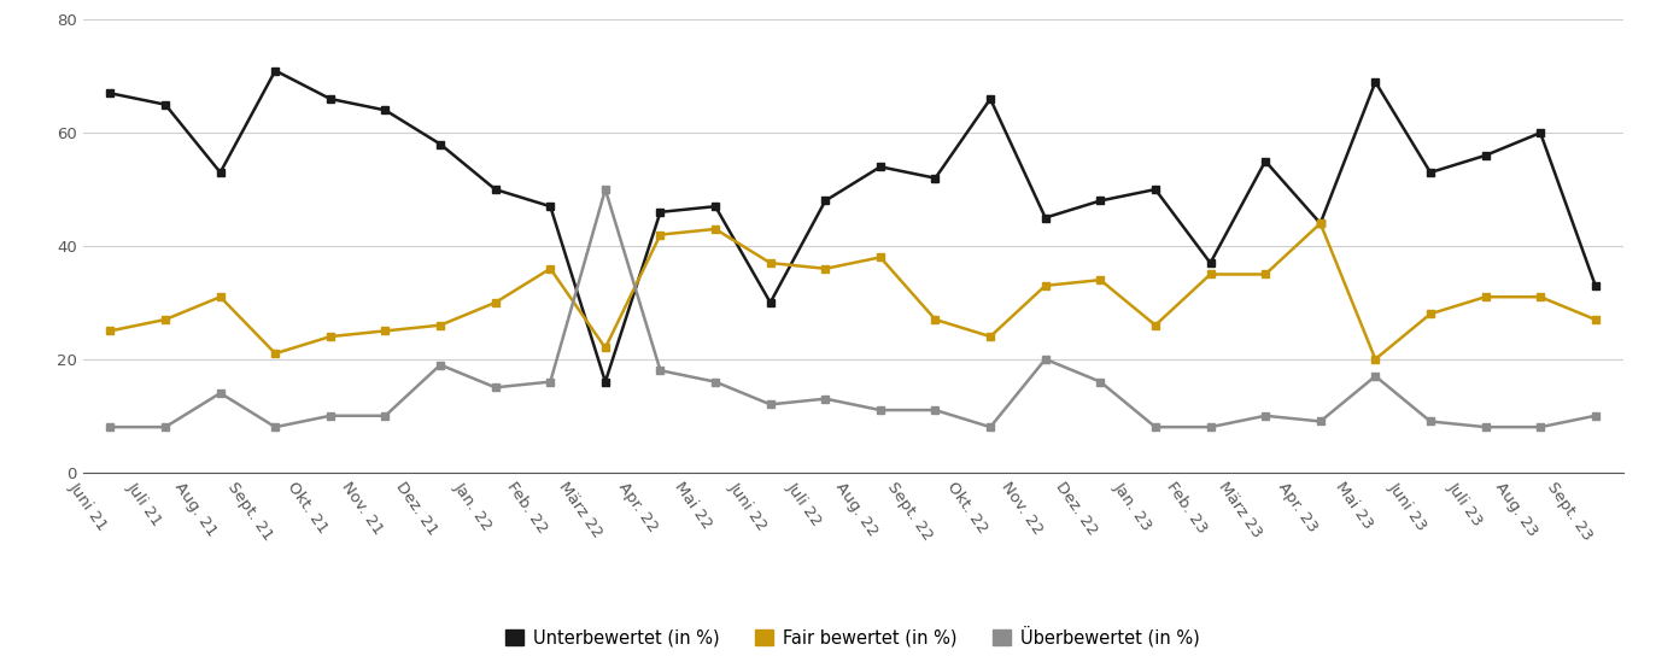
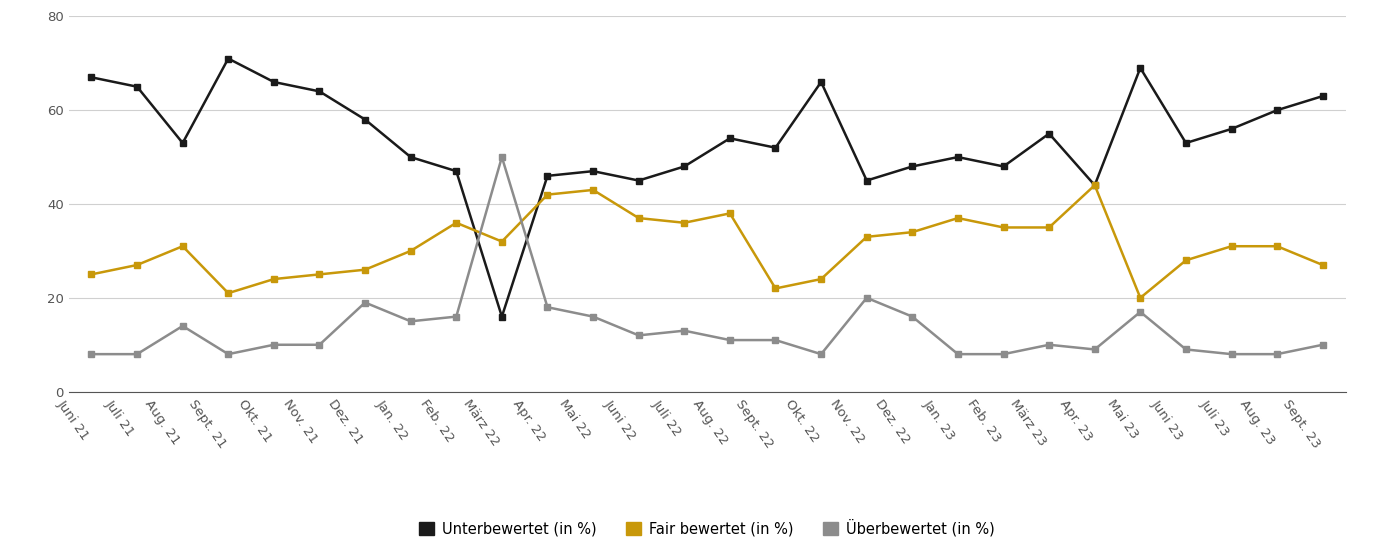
Fair bewertet (in %)/März 22: 22 -> 32
Unterbewertet (in %)/Juni 22: 30 -> 45
Fair bewertet (in %)/Sept. 22: 27 -> 22
Fair bewertet (in %)/Jan. 23: 26 -> 37
Unterbewertet (in %)/Feb. 23: 37 -> 48
Unterbewertet (in %)/Sept. 23: 33 -> 63
